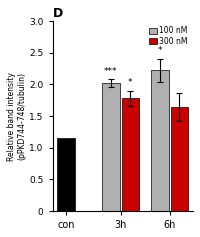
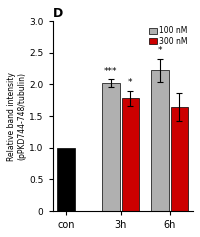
con: 1.16 -> 1.00
